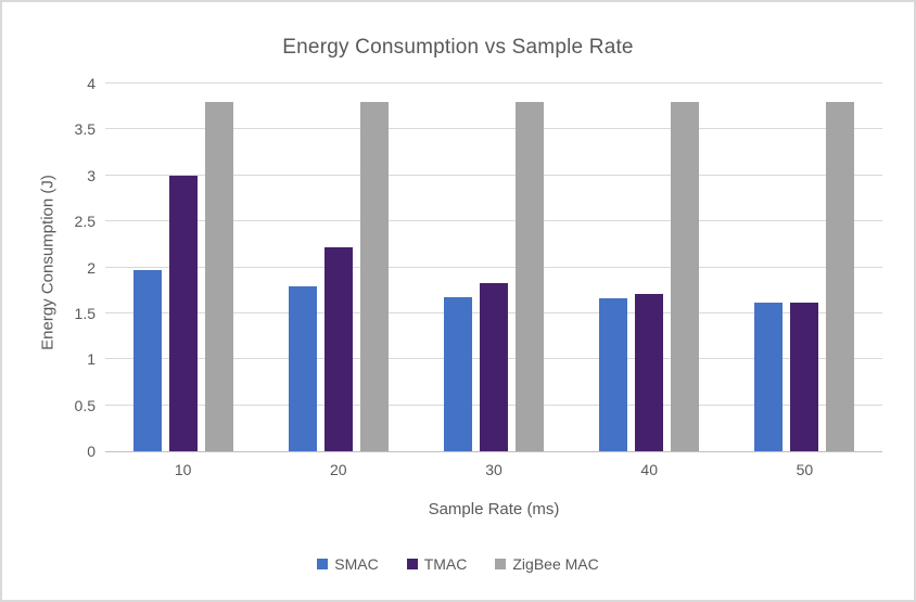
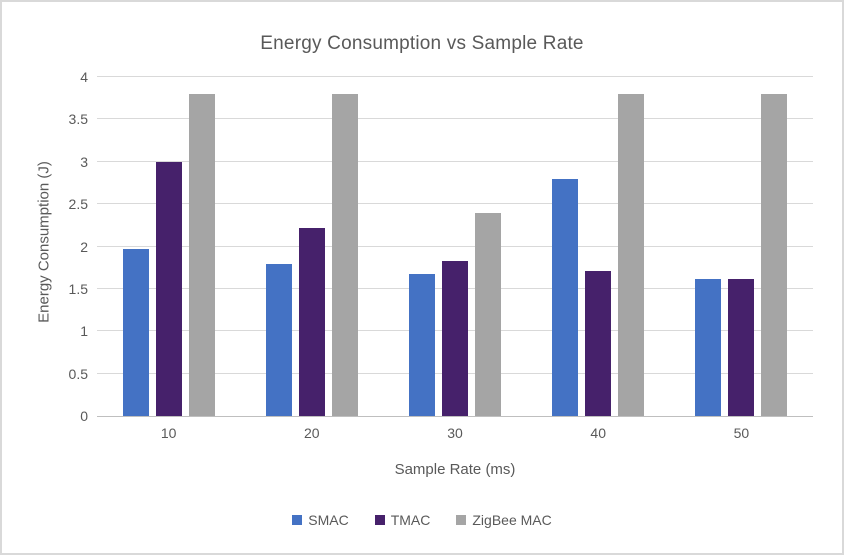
ZigBee MAC/30: 3.8 -> 2.4
SMAC/40: 1.7 -> 2.8
